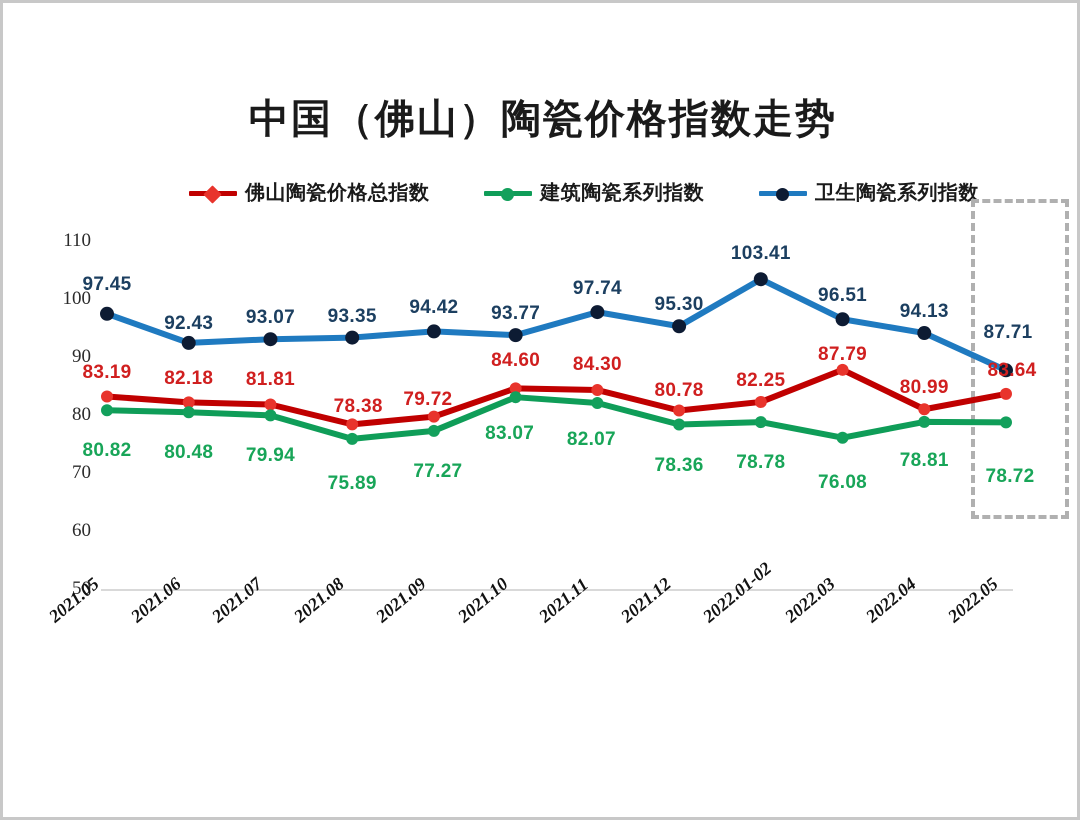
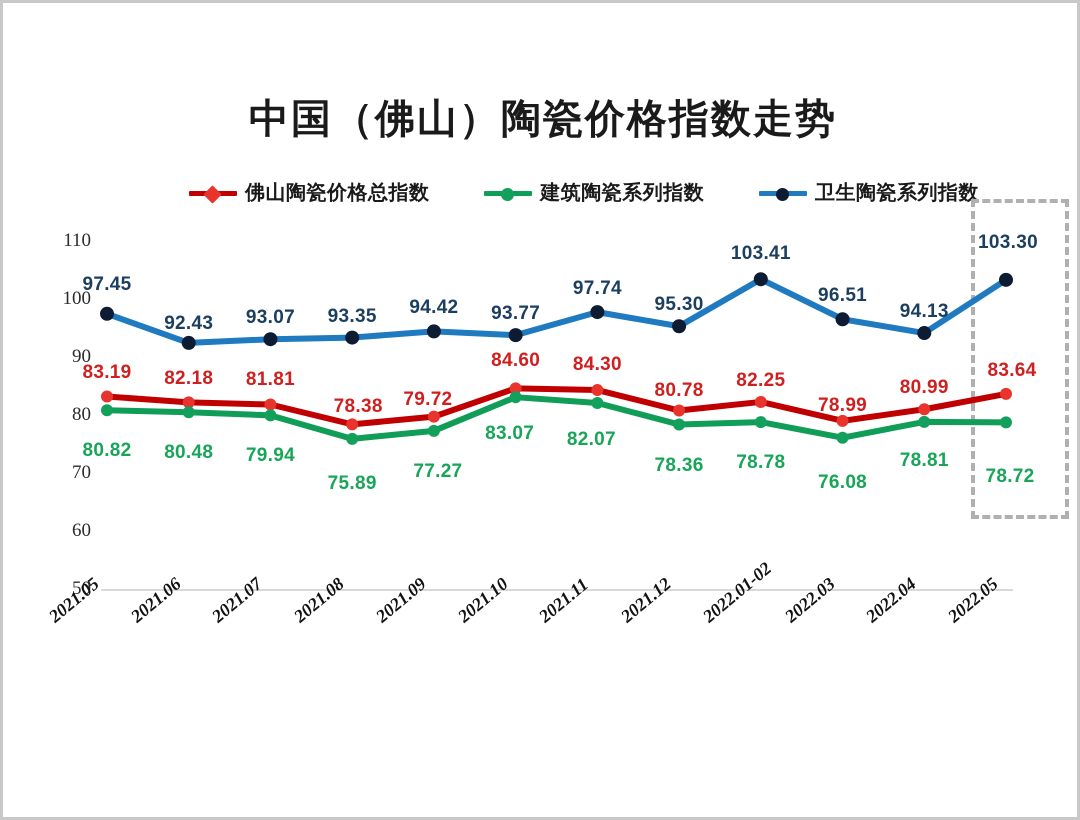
佛山陶瓷价格总指数/2022.03: 87.79 -> 78.99
卫生陶瓷系列指数/2022.05: 87.71 -> 103.30
